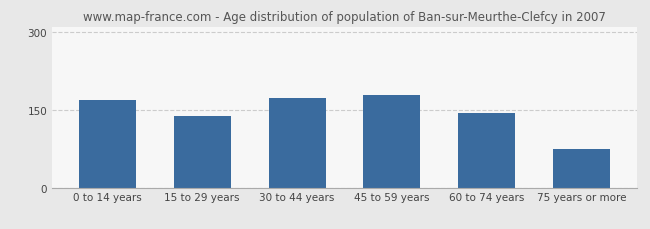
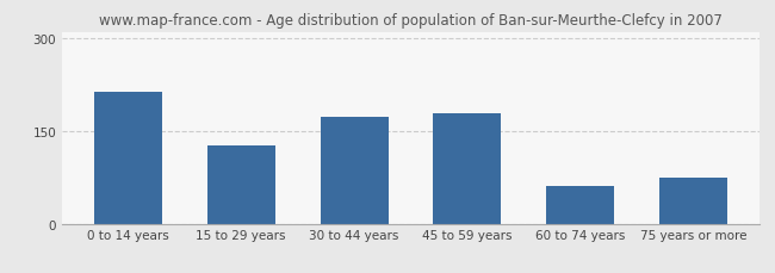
0 to 14 years: 168 -> 212
15 to 29 years: 138 -> 126
60 to 74 years: 143 -> 60
